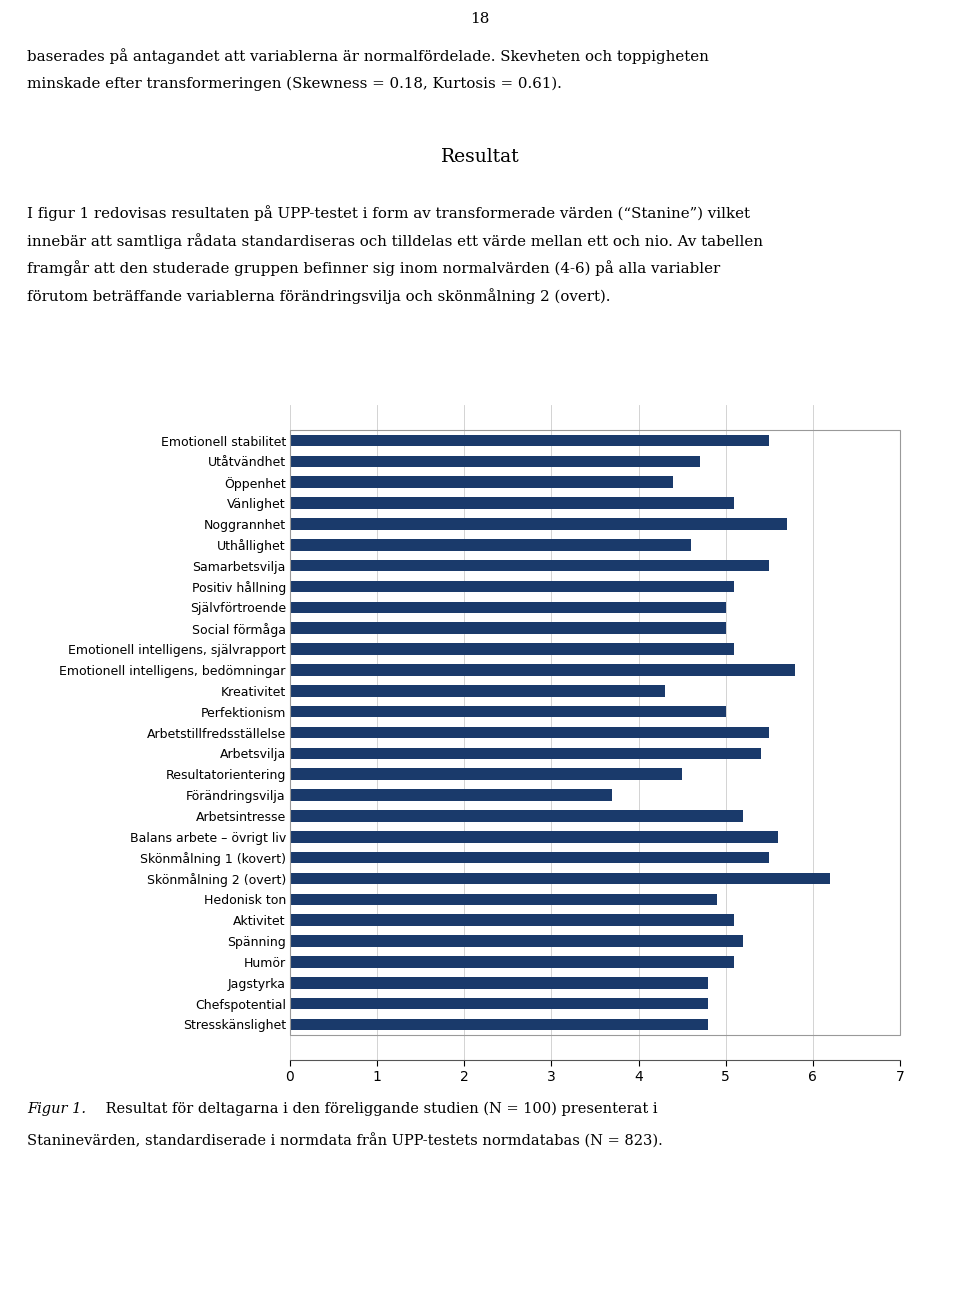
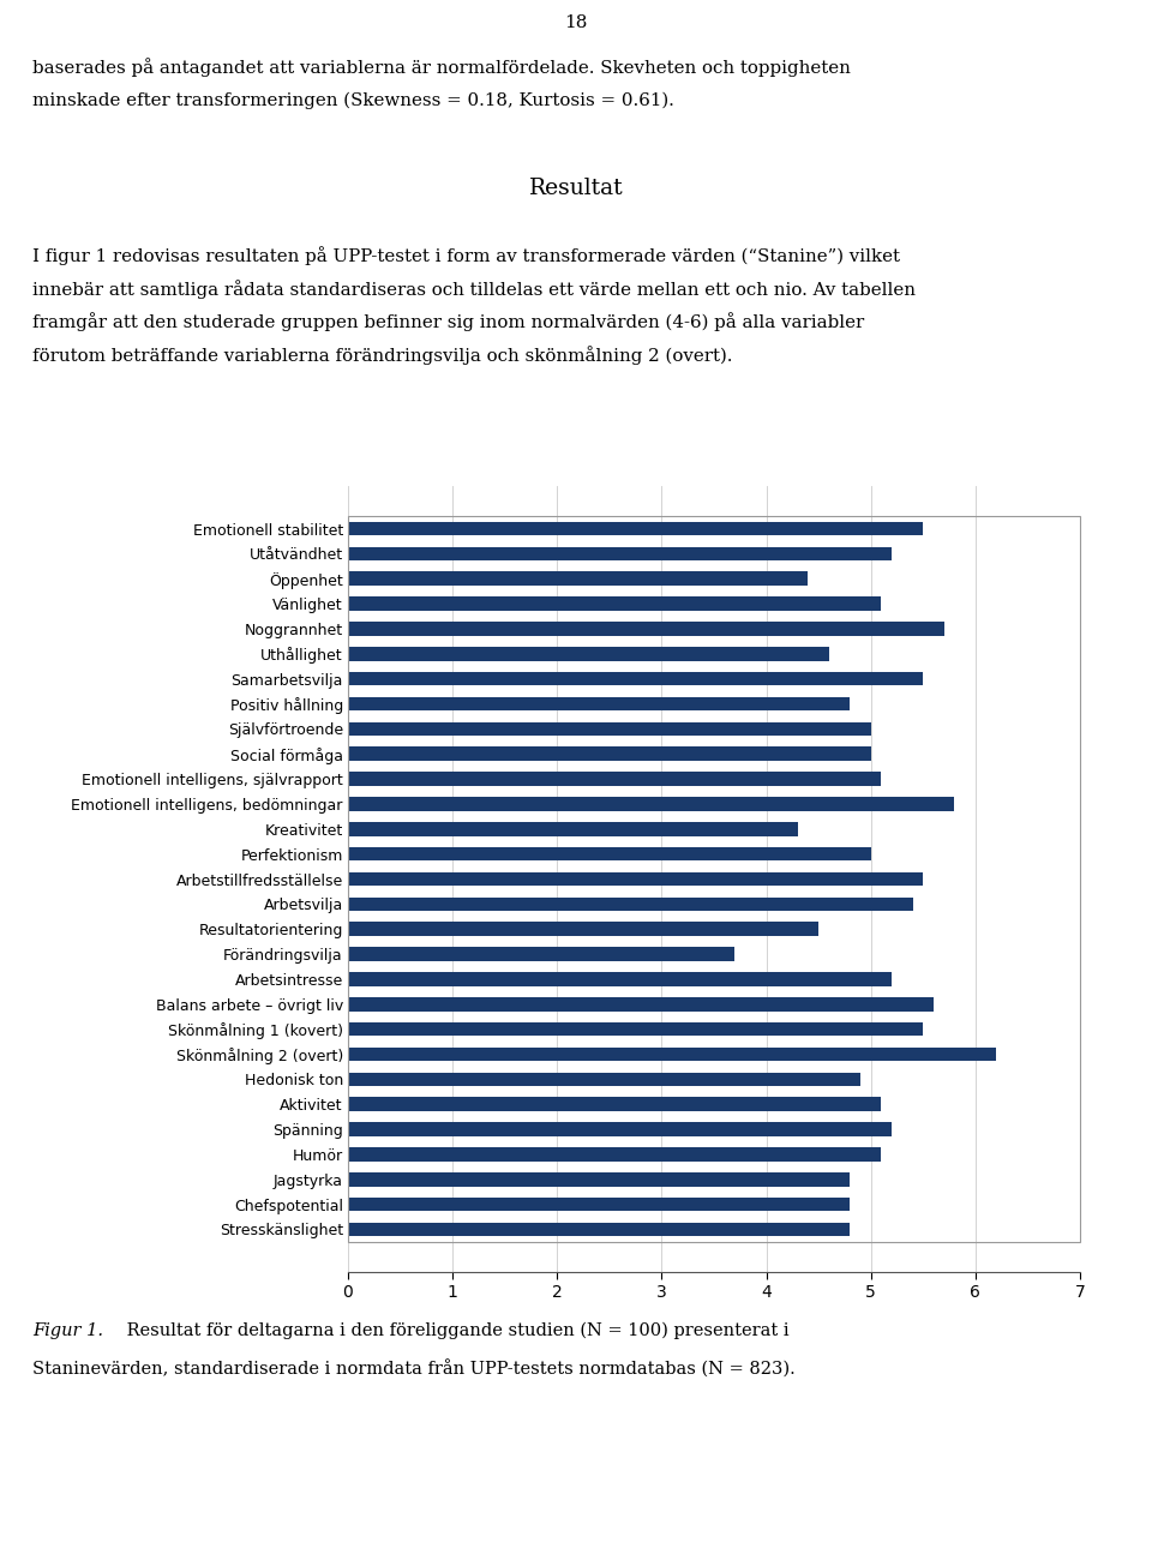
Utåtvändhet: 4.7 -> 5.2
Positiv hållning: 5.1 -> 4.8
